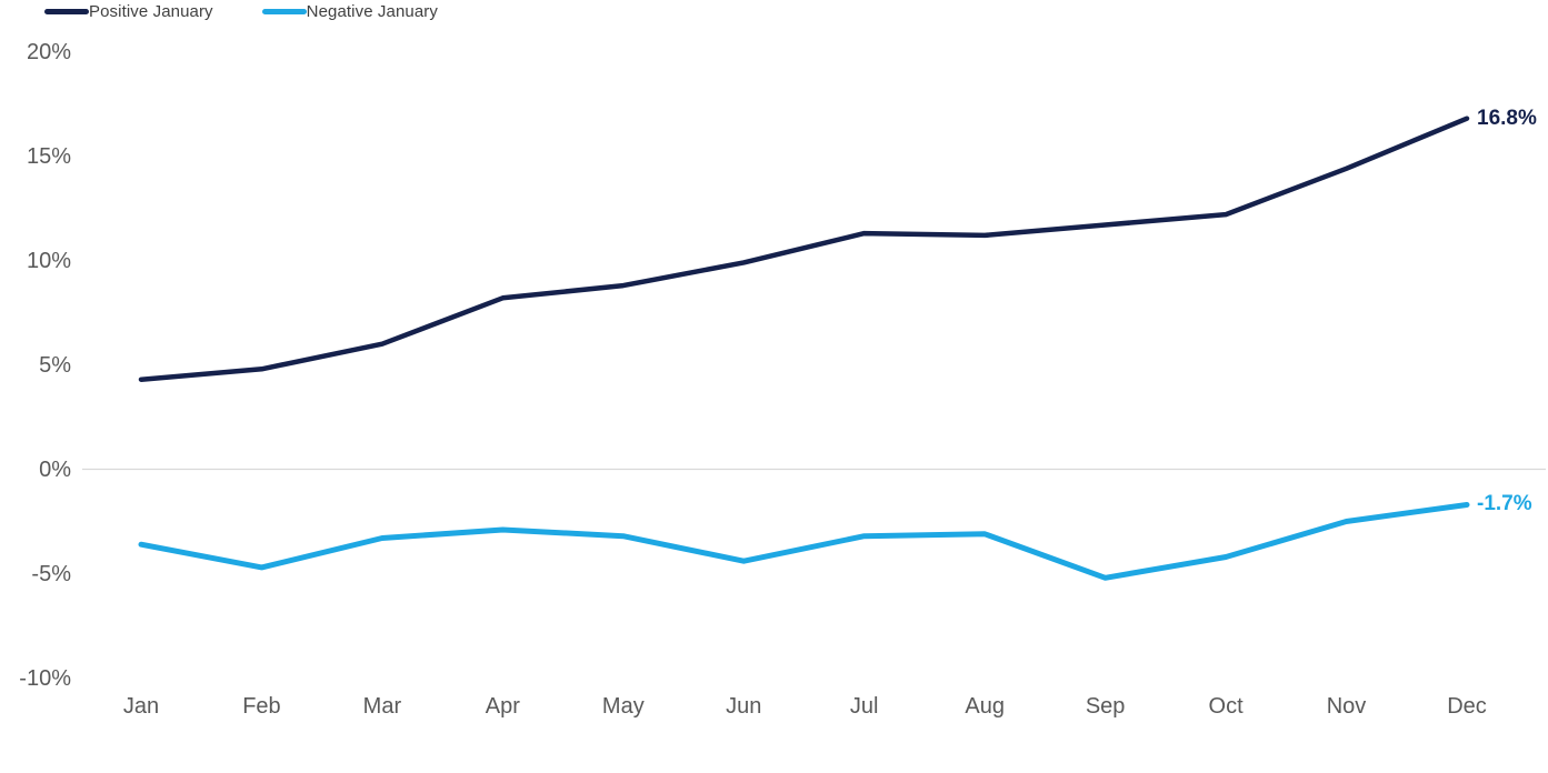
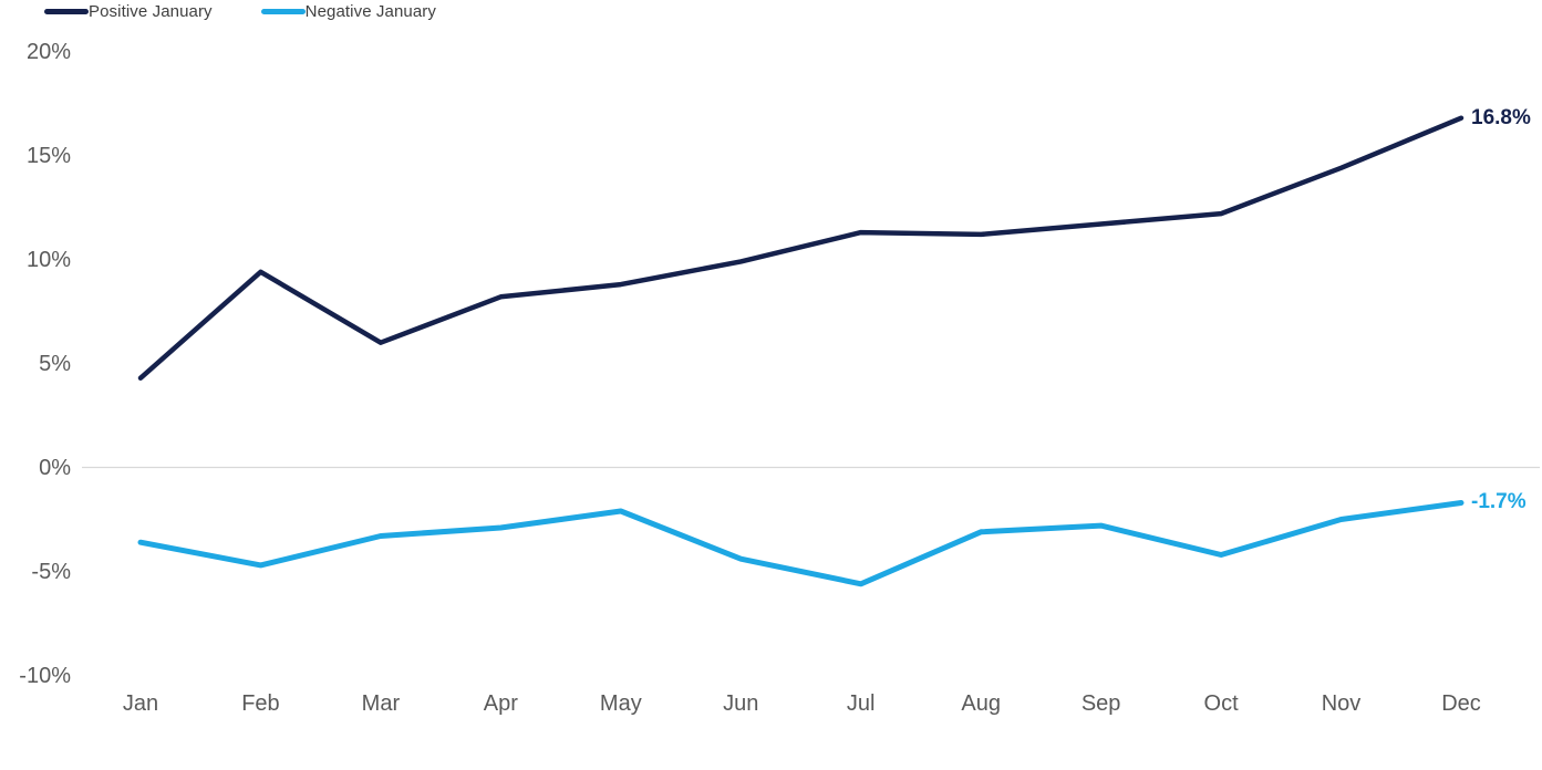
Positive January/Feb: 4.8% -> 9.4%
Negative January/May: -3.2% -> -2.1%
Negative January/Jul: -3.2% -> -5.6%
Negative January/Sep: -5.2% -> -2.8%
